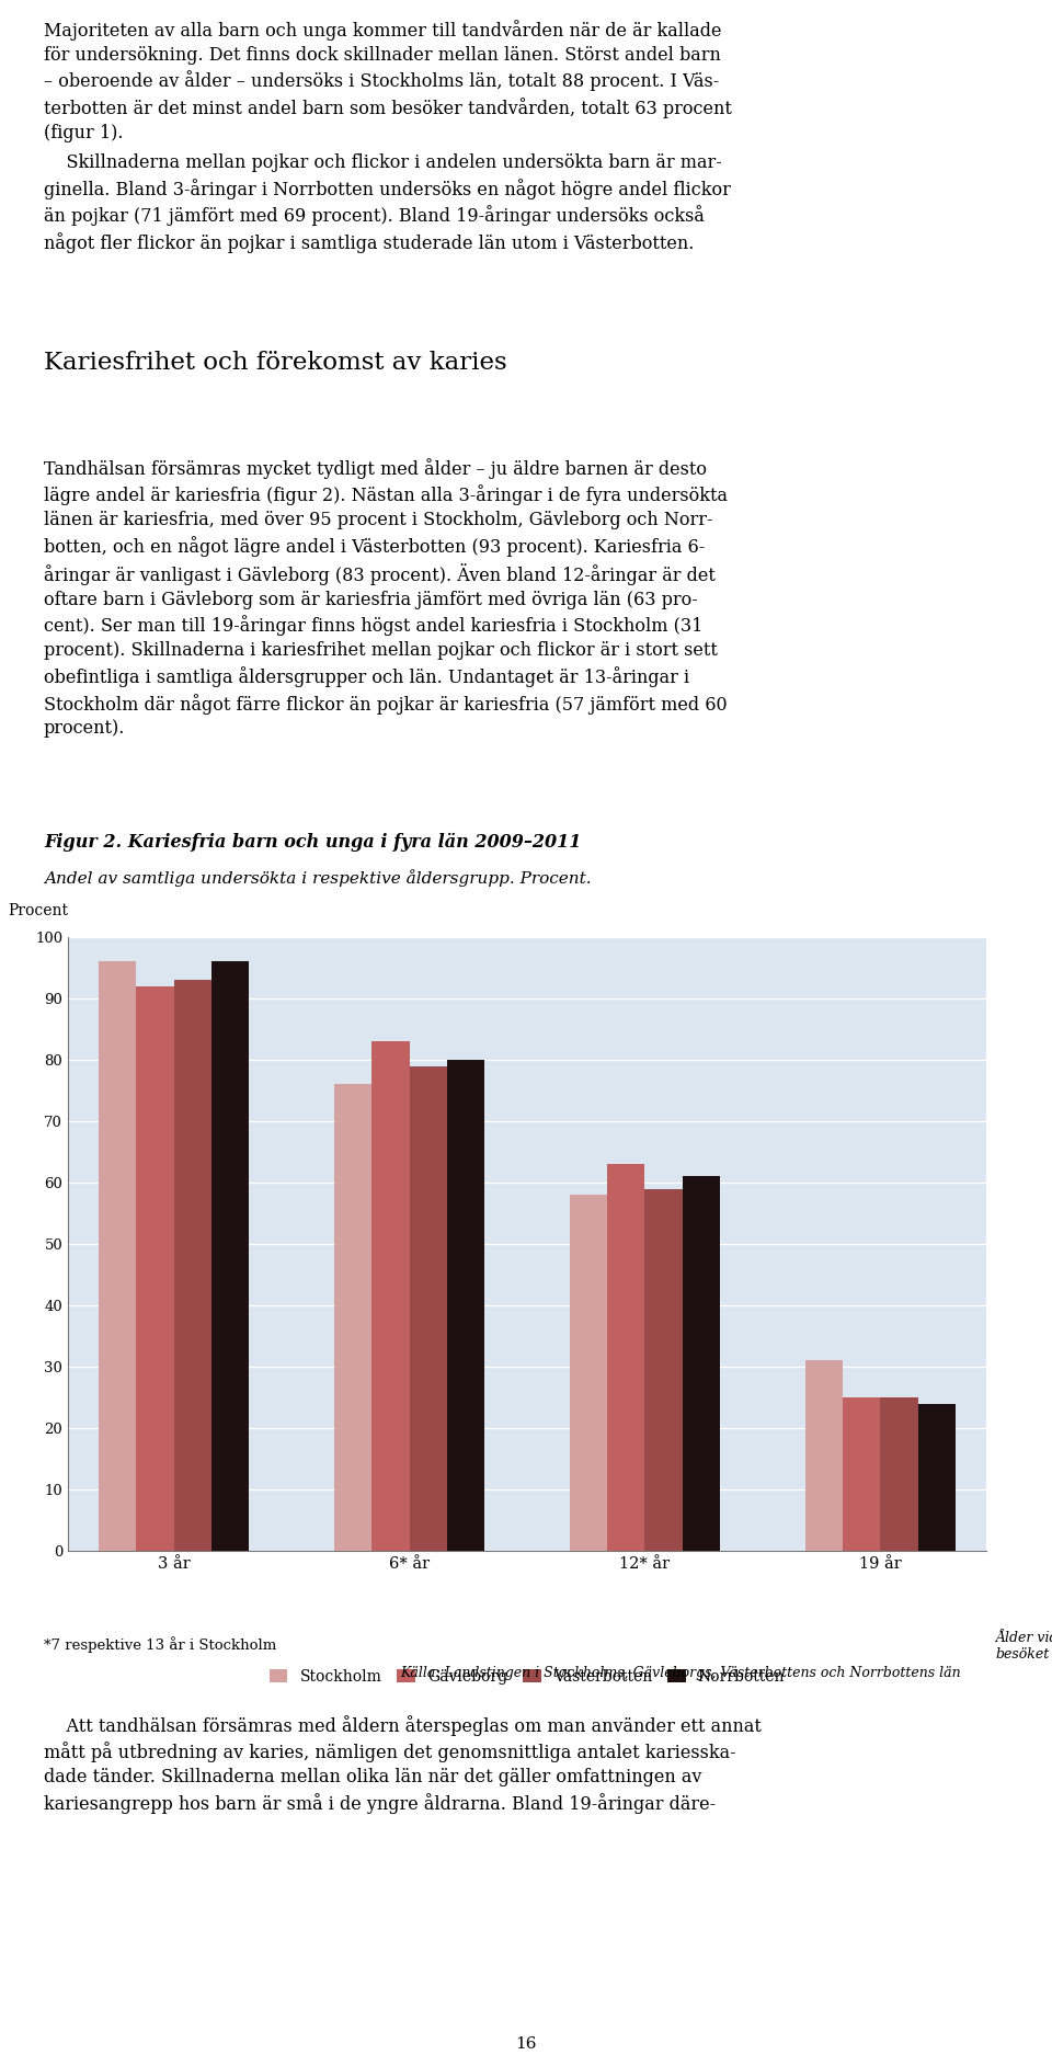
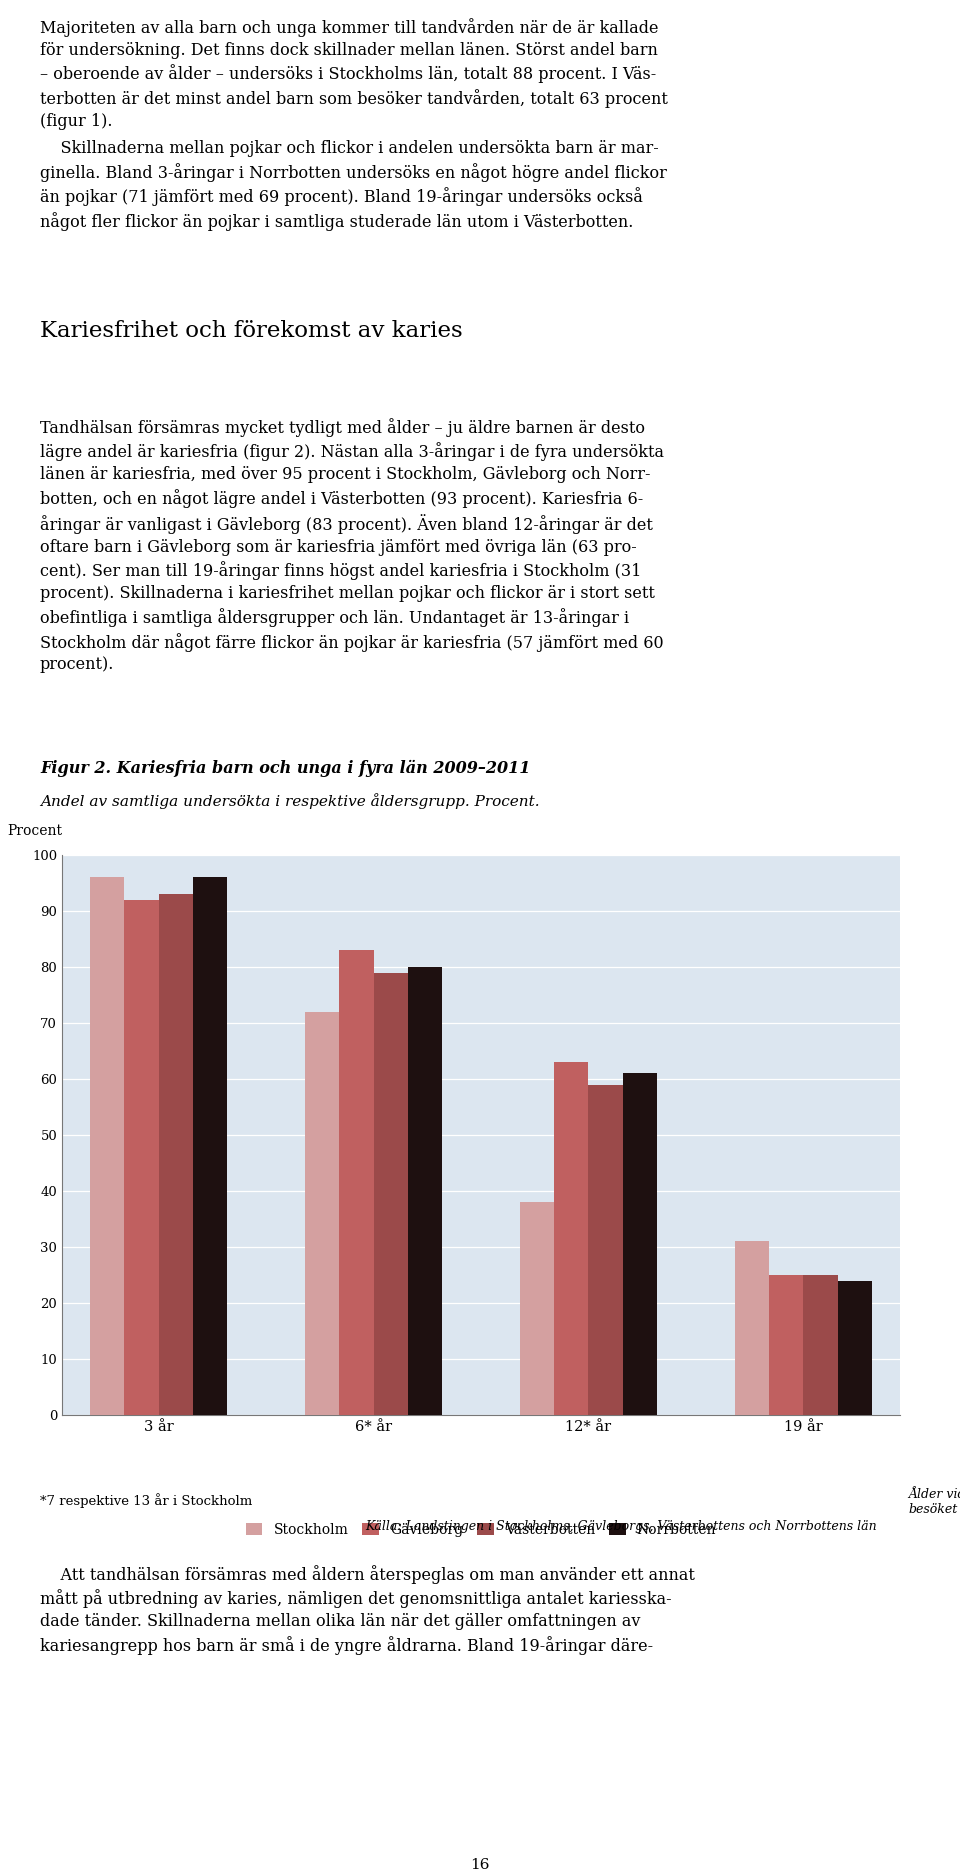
Stockholm/6* år: 76 -> 72
Stockholm/12* år: 58 -> 38
